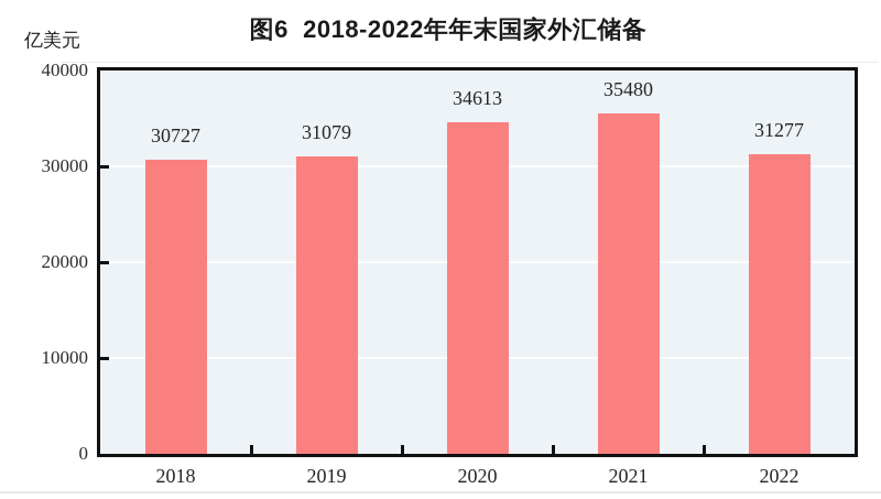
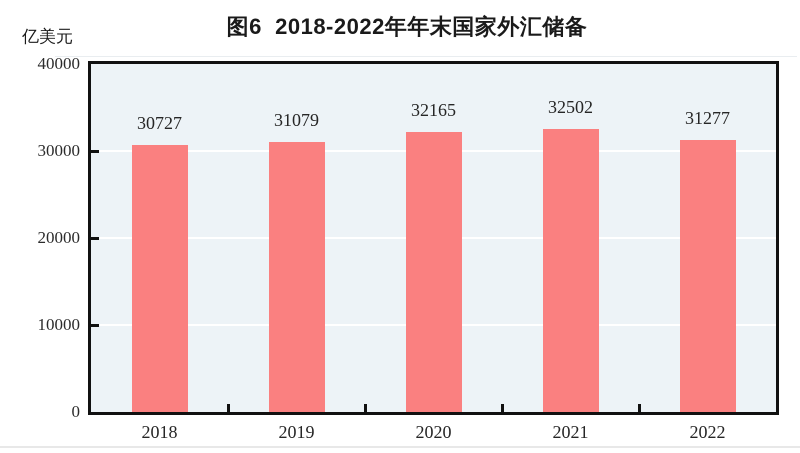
2020: 34613 -> 32165
2021: 35480 -> 32502
